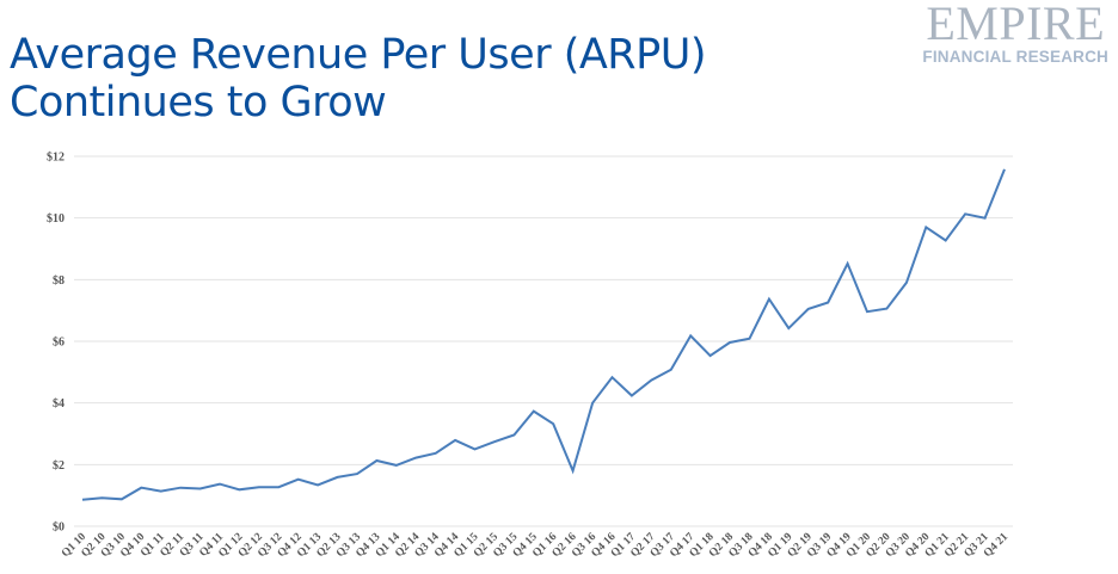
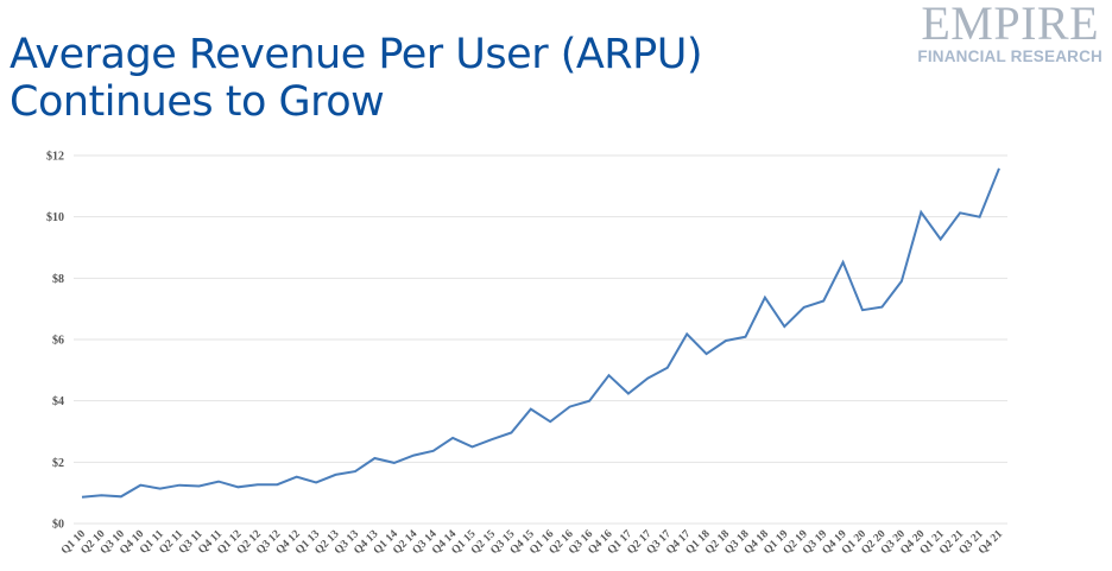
Q2 16: $1.8 -> $3.8
Q4 20: $9.7 -> $10.2
